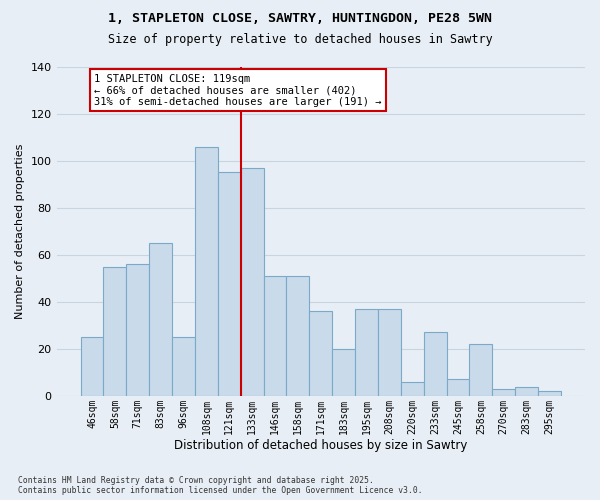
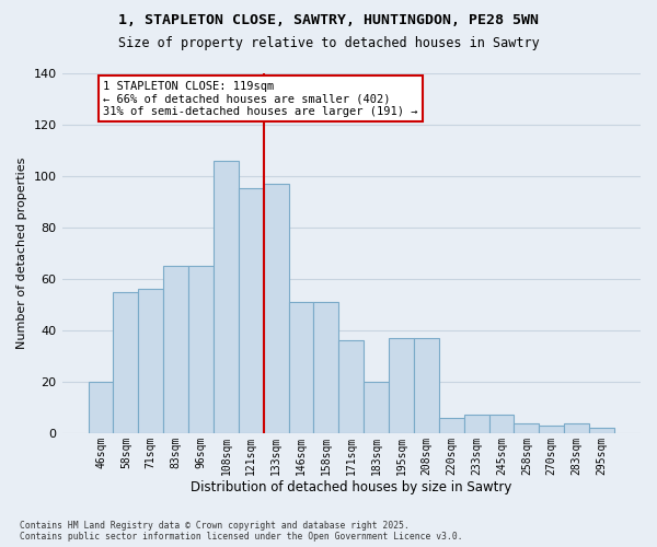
46sqm: 25 -> 20
96sqm: 25 -> 65
233sqm: 27 -> 7
258sqm: 22 -> 4
